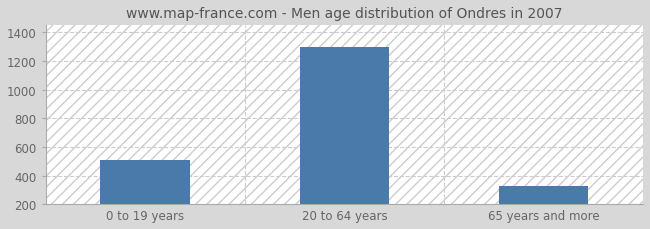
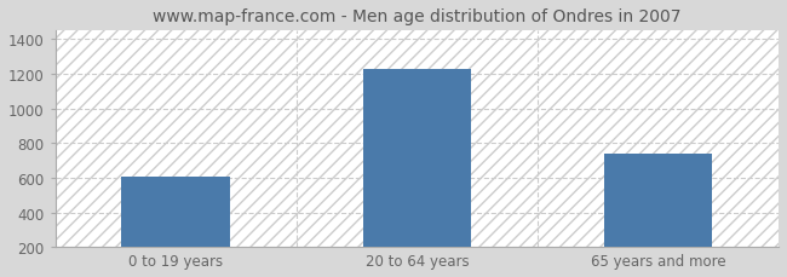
0 to 19 years: 510 -> 610
20 to 64 years: 1300 -> 1230
65 years and more: 330 -> 740
